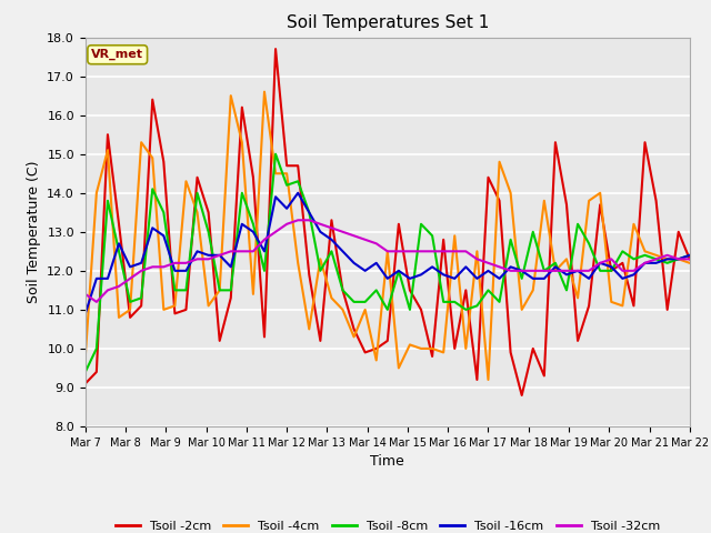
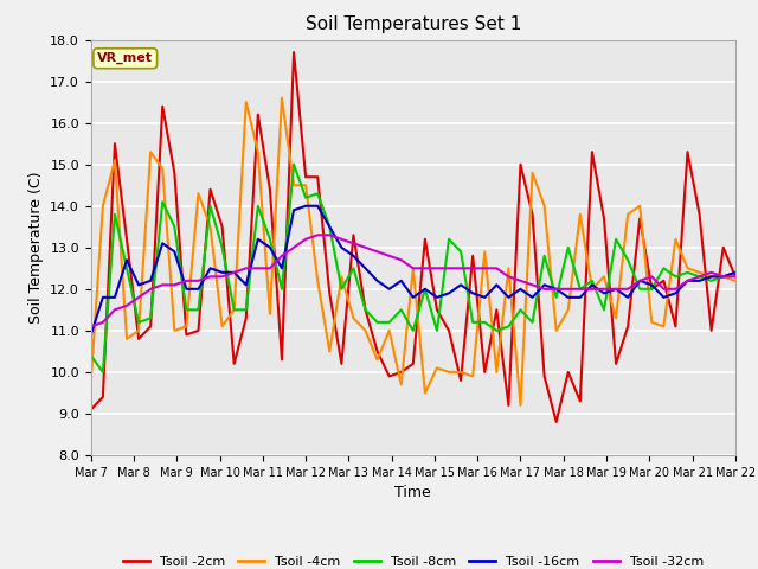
Tsoil -8cm/Mar 7: 9.4 -> 10.4
Tsoil -32cm/Mar 7: 11.4 -> 11.1
Tsoil -16cm/Mar 12: 13.6 -> 14.0
Tsoil -2cm/Mar 17: 14.4 -> 15.0
